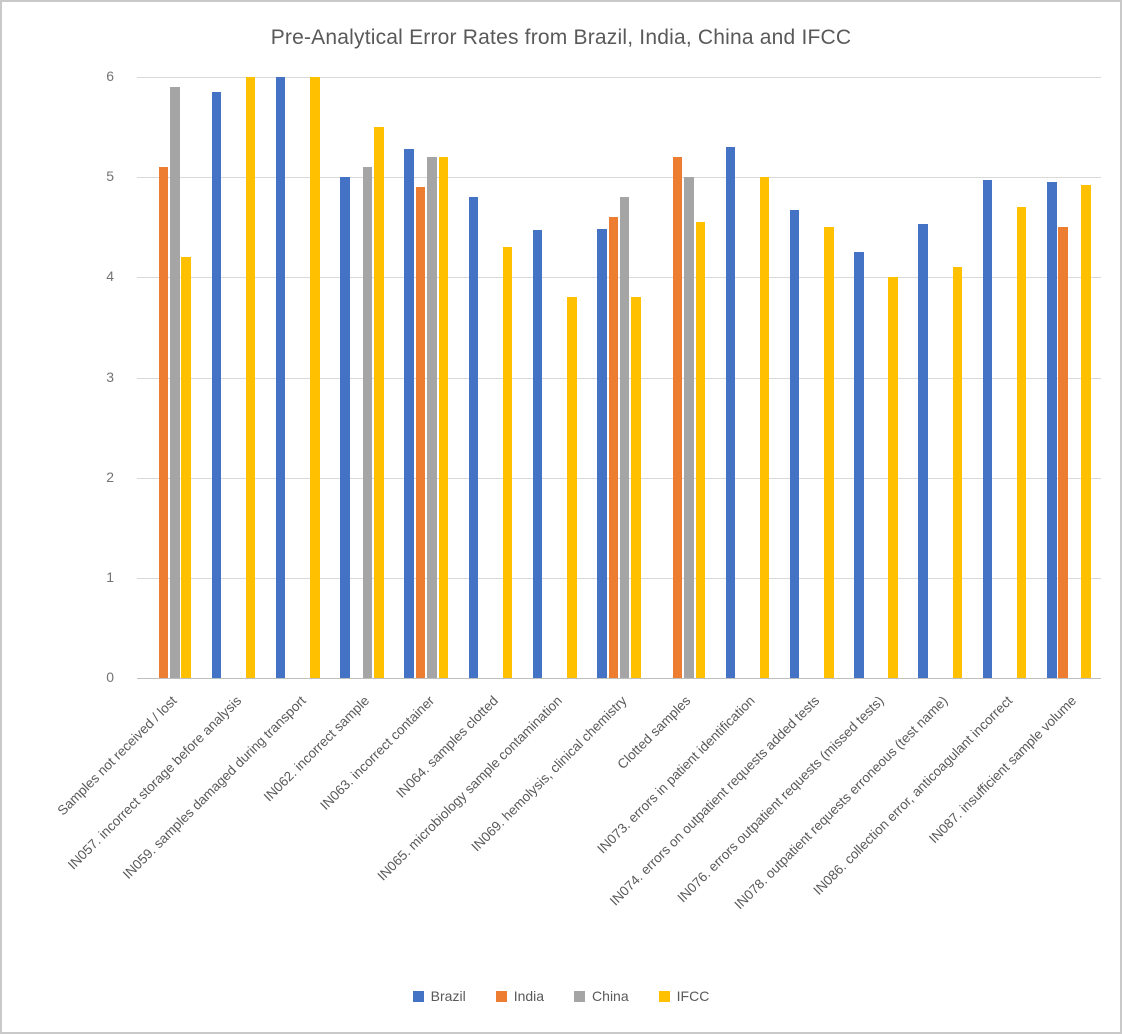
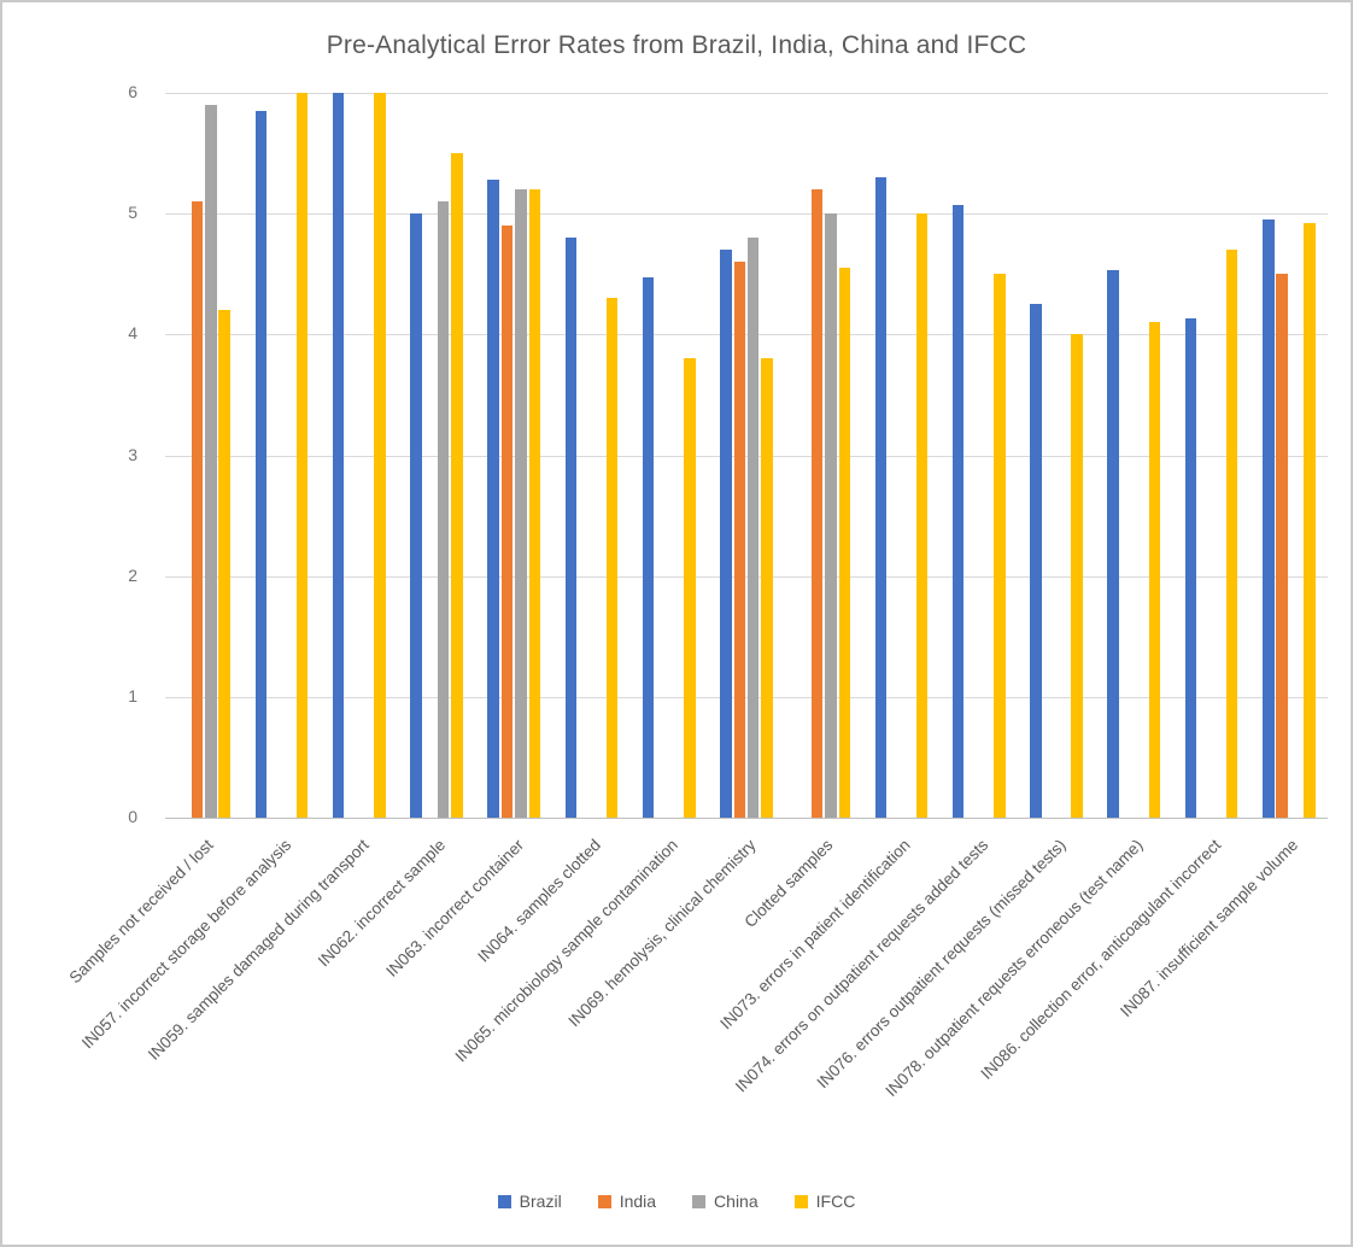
Brazil/IN069. hemolysis, clinical chemistry: 4.48 -> 4.70
Brazil/IN074. errors on outpatient requests added tests: 4.67 -> 5.07
Brazil/IN086. collection error, anticoagulant incorrect: 4.97 -> 4.13
